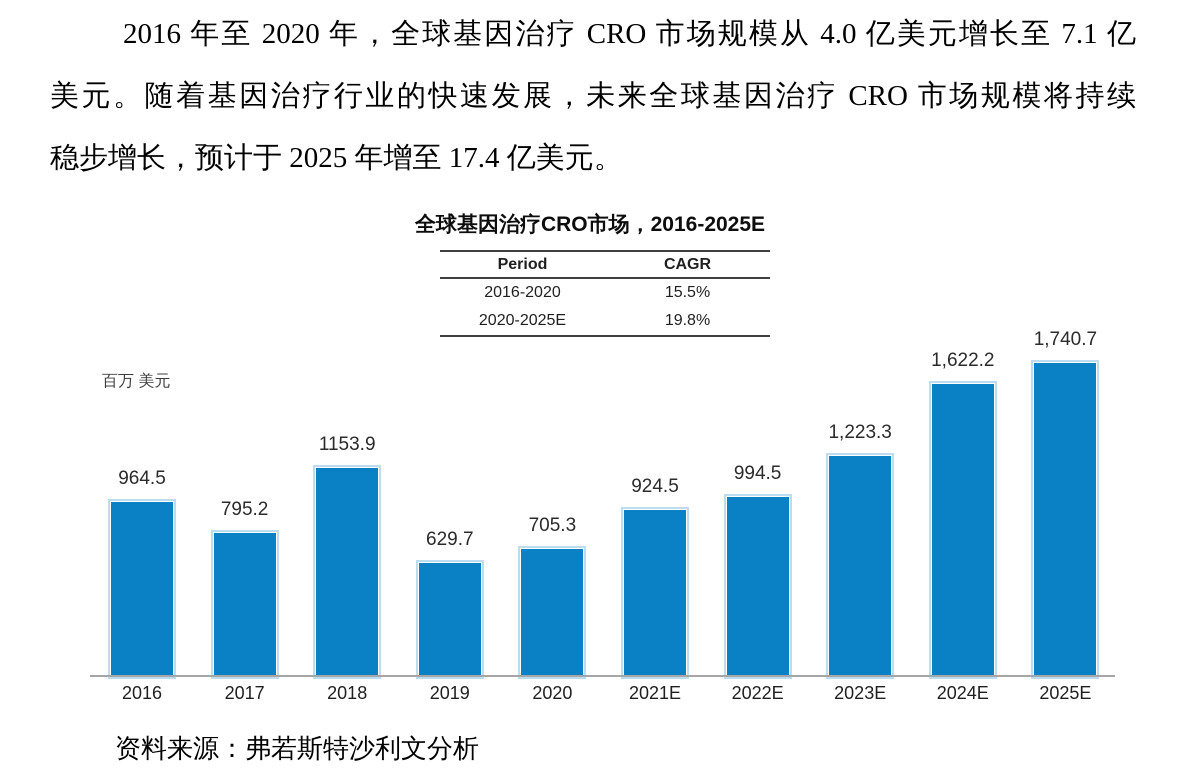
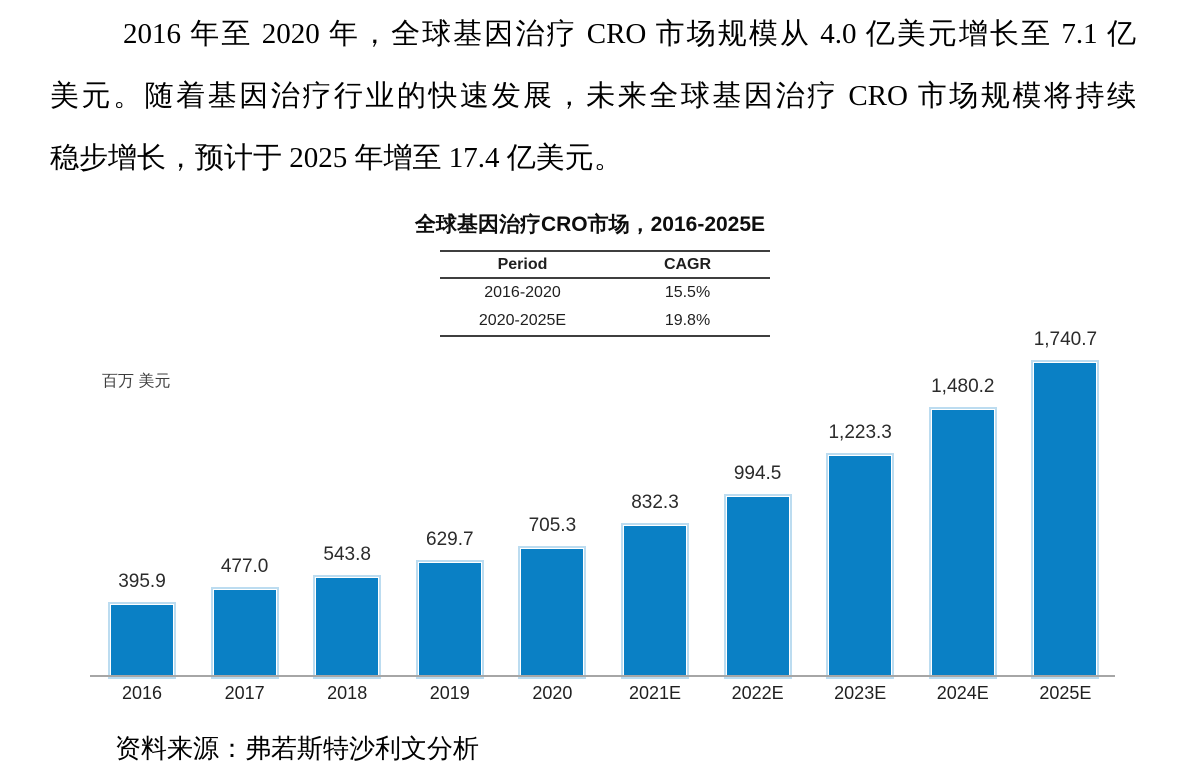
2016: 964.5 -> 395.9
2017: 795.2 -> 477.0
2018: 1153.9 -> 543.8
2021E: 924.5 -> 832.3
2024E: 1,622.2 -> 1,480.2
